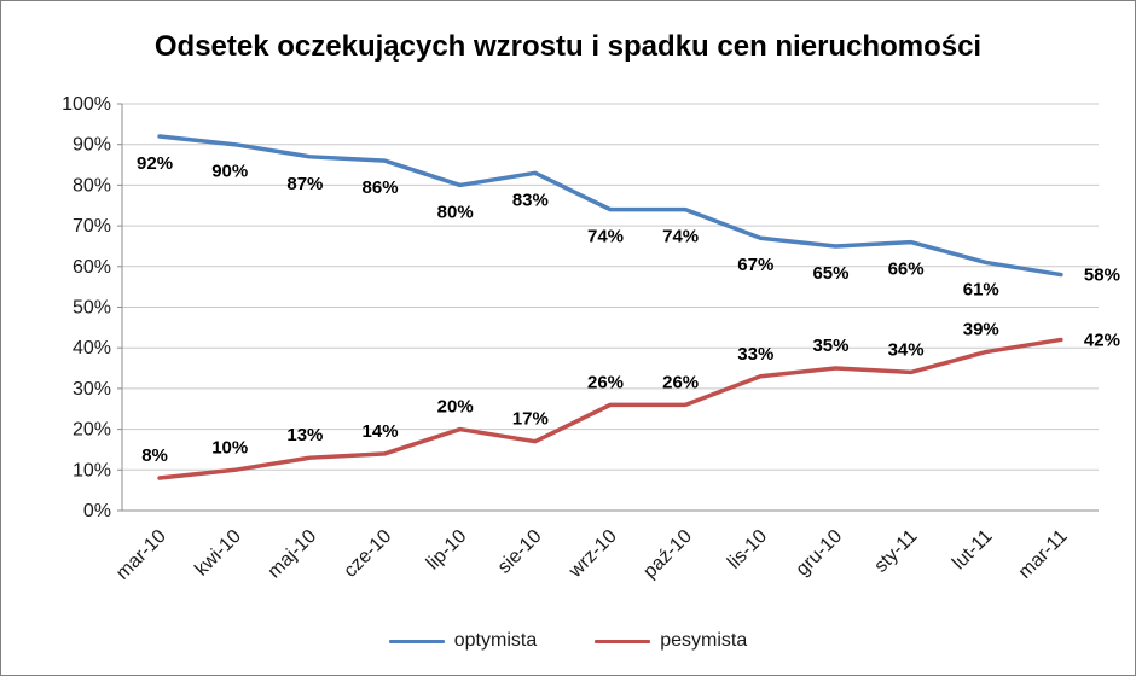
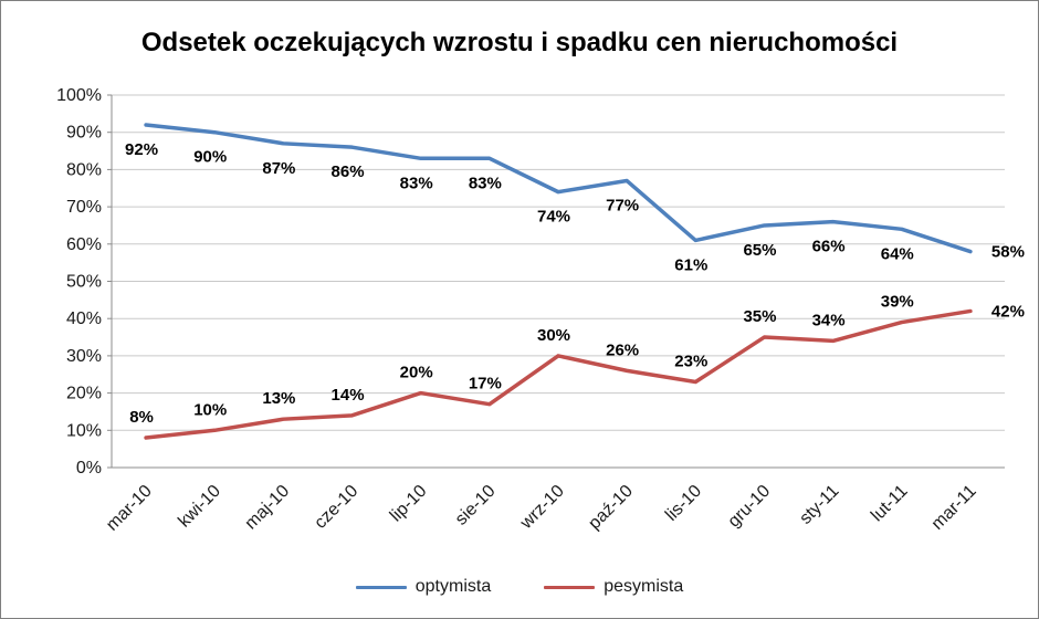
optymista/lip-10: 80% -> 83%
pesymista/wrz-10: 26% -> 30%
optymista/paź-10: 74% -> 77%
optymista/lis-10: 67% -> 61%
pesymista/lis-10: 33% -> 23%
optymista/lut-11: 61% -> 64%
